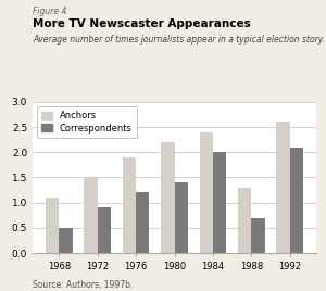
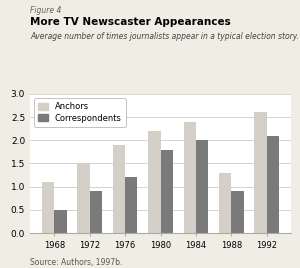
Correspondents/1980: 1.4 -> 1.8
Correspondents/1988: 0.7 -> 0.9
